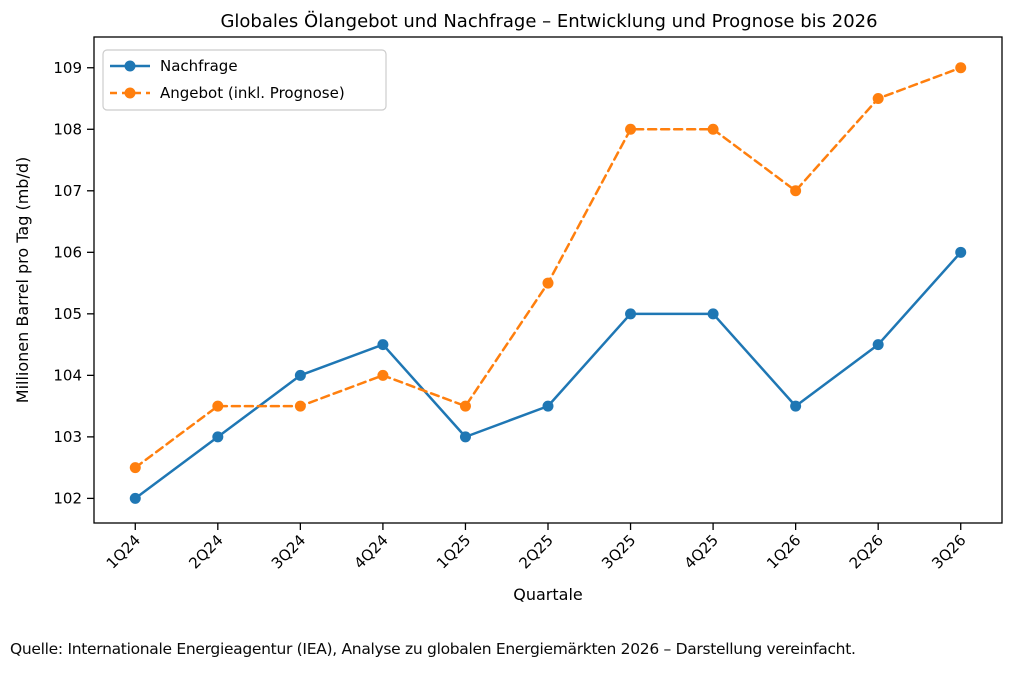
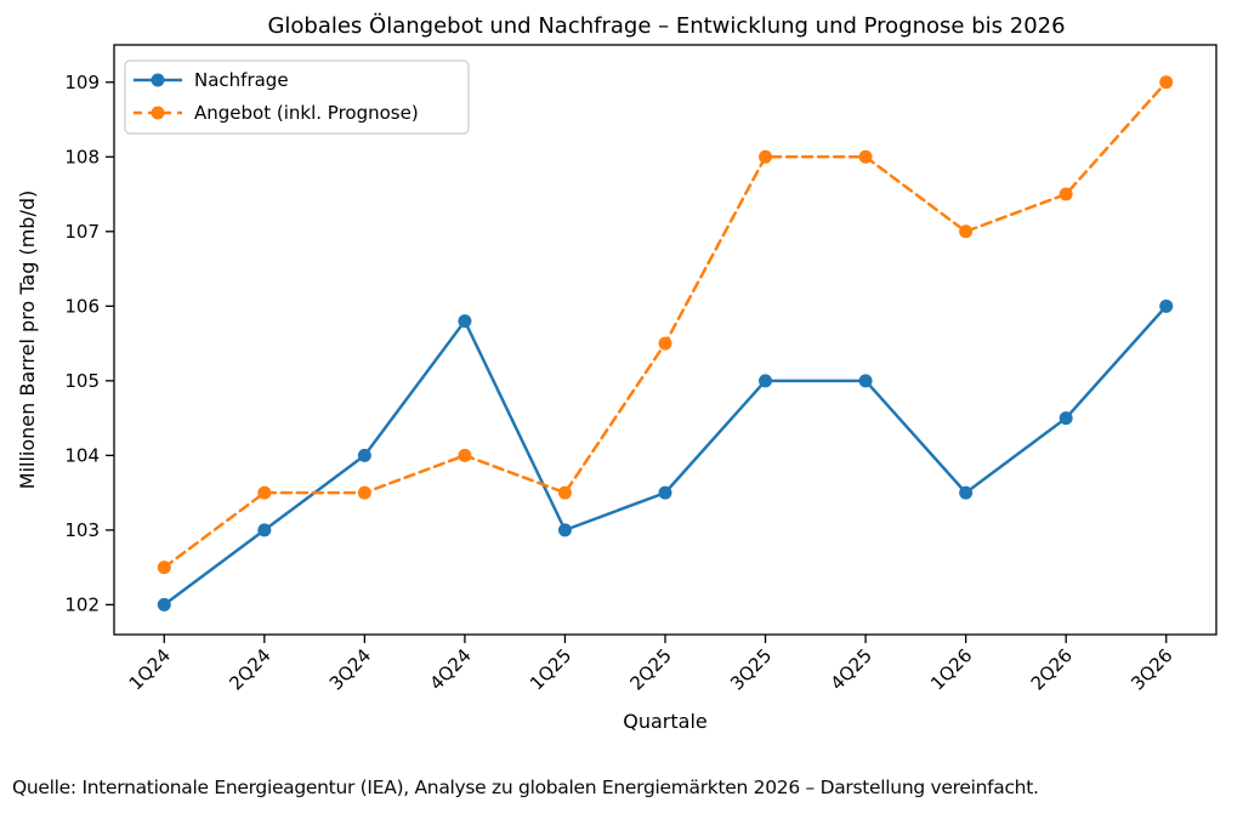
Nachfrage/4Q24: 104.5 -> 105.8
Angebot (inkl. Prognose)/2Q26: 108.5 -> 107.5
